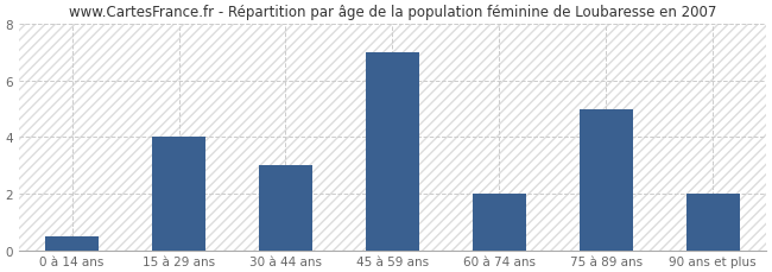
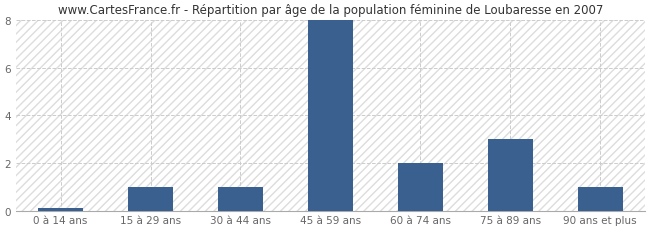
0 à 14 ans: 0.5 -> 0.1
15 à 29 ans: 4.0 -> 1.0
30 à 44 ans: 3.0 -> 1.0
45 à 59 ans: 7.0 -> 8.0
75 à 89 ans: 5.0 -> 3.0
90 ans et plus: 2.0 -> 1.0
